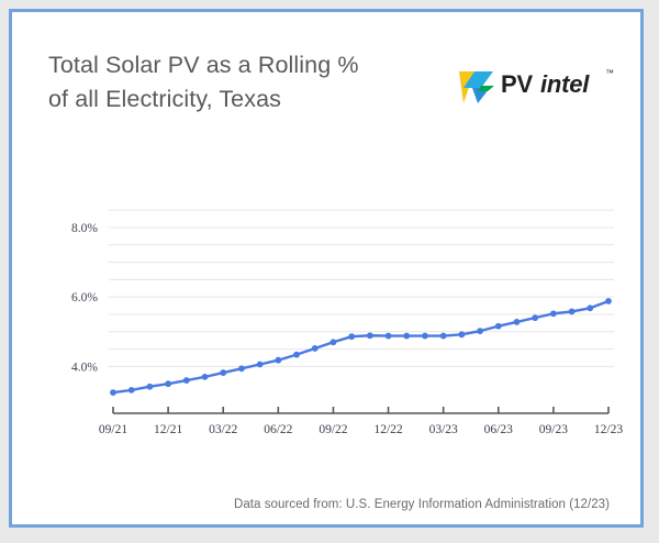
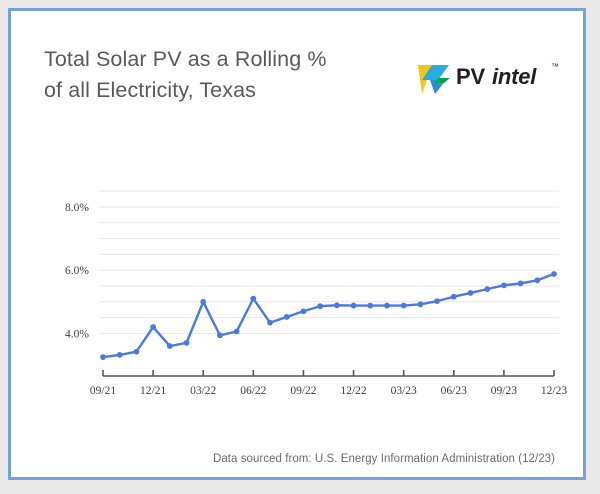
12/21: 3.5% -> 4.2%
03/22: 3.8% -> 5.0%
06/22: 4.2% -> 5.1%
